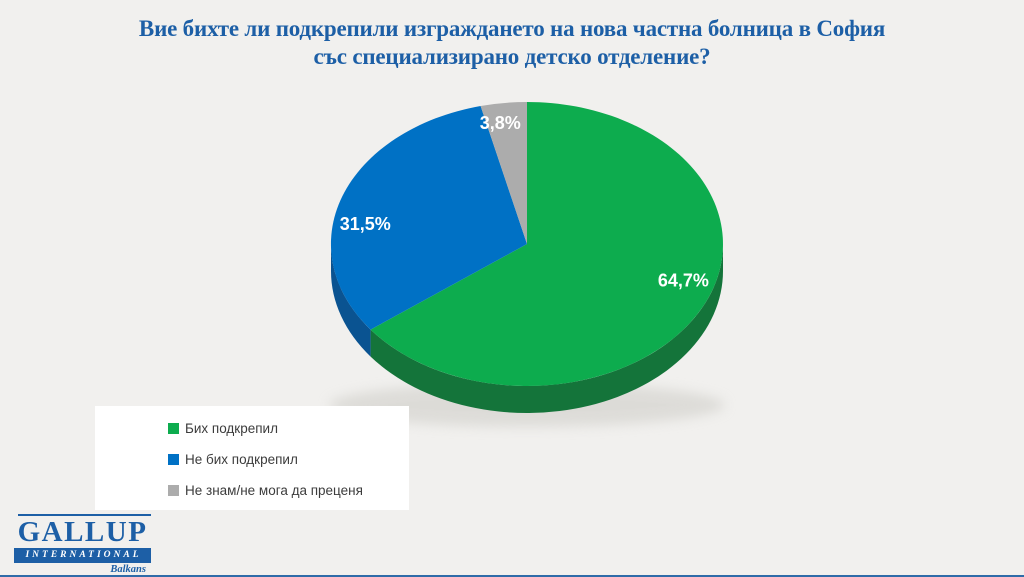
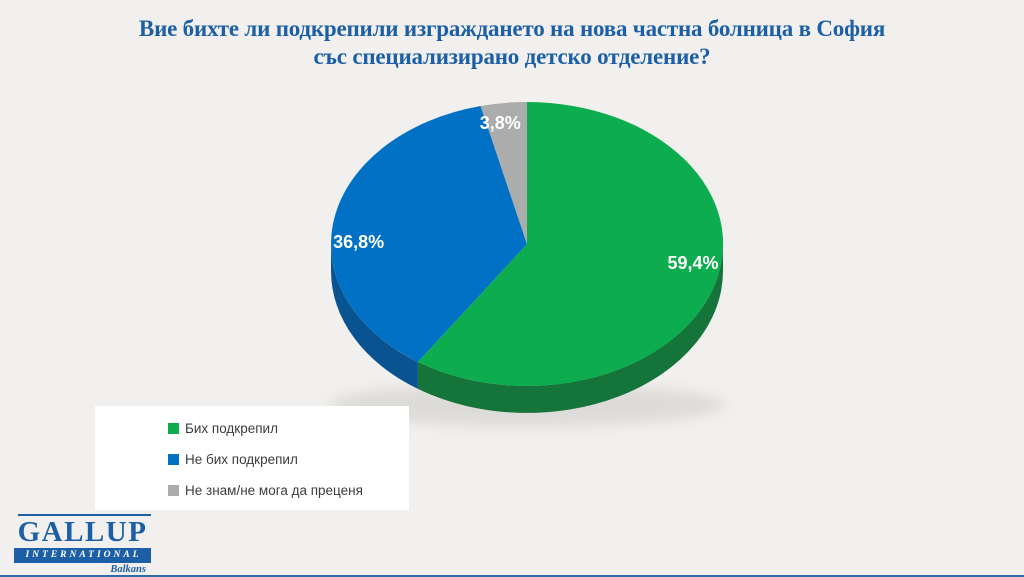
Бих подкрепил: 64,7% -> 59,4%
Не бих подкрепил: 31,5% -> 36,8%
